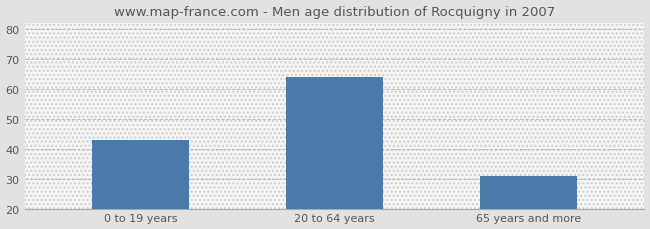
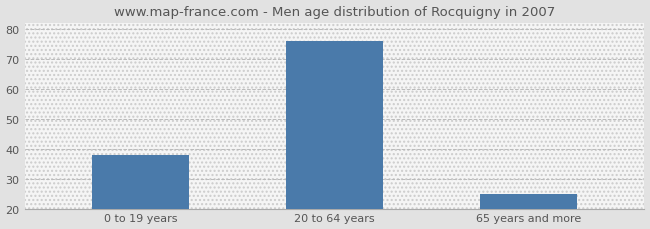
0 to 19 years: 43 -> 38
20 to 64 years: 64 -> 76
65 years and more: 31 -> 25
